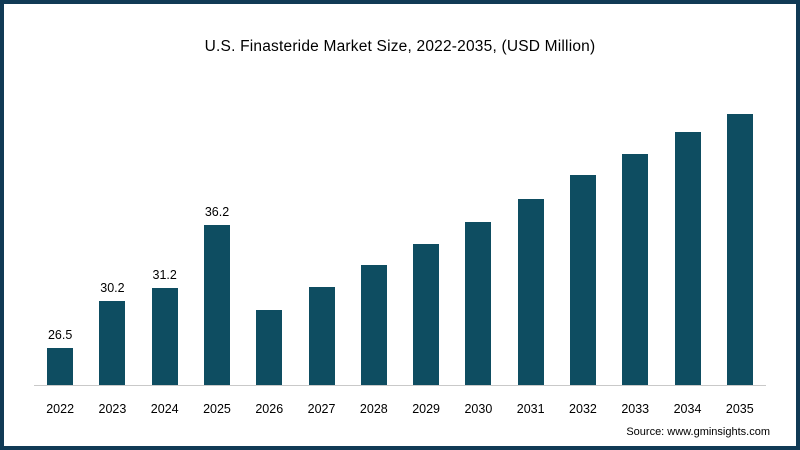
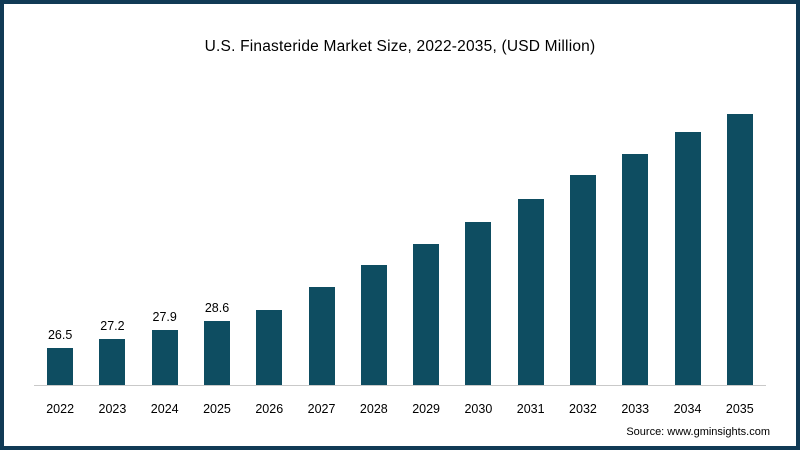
2023: 30.2 -> 27.2
2024: 31.2 -> 27.9
2025: 36.2 -> 28.6
